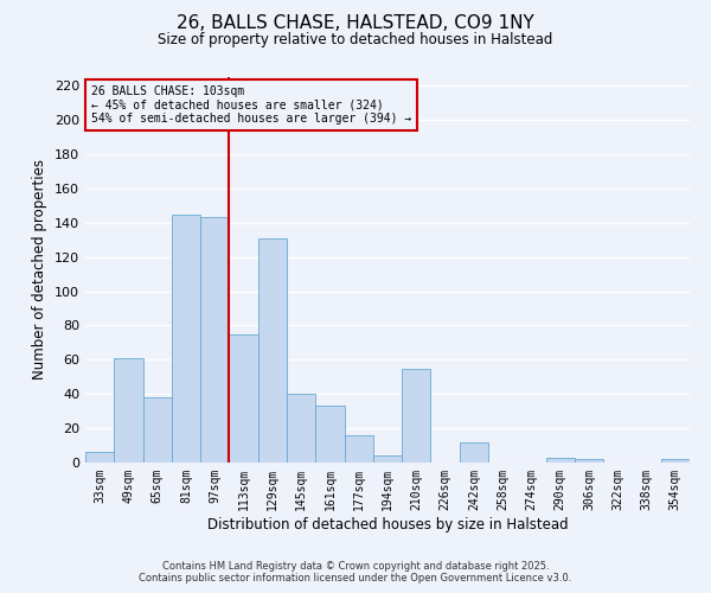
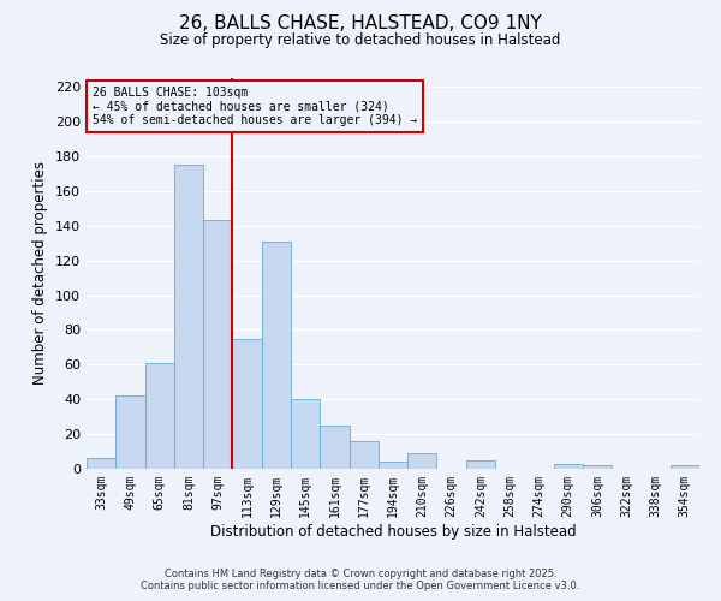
49sqm: 61 -> 42
65sqm: 38 -> 61
81sqm: 145 -> 175
161sqm: 33 -> 25
210sqm: 55 -> 9
242sqm: 12 -> 5
